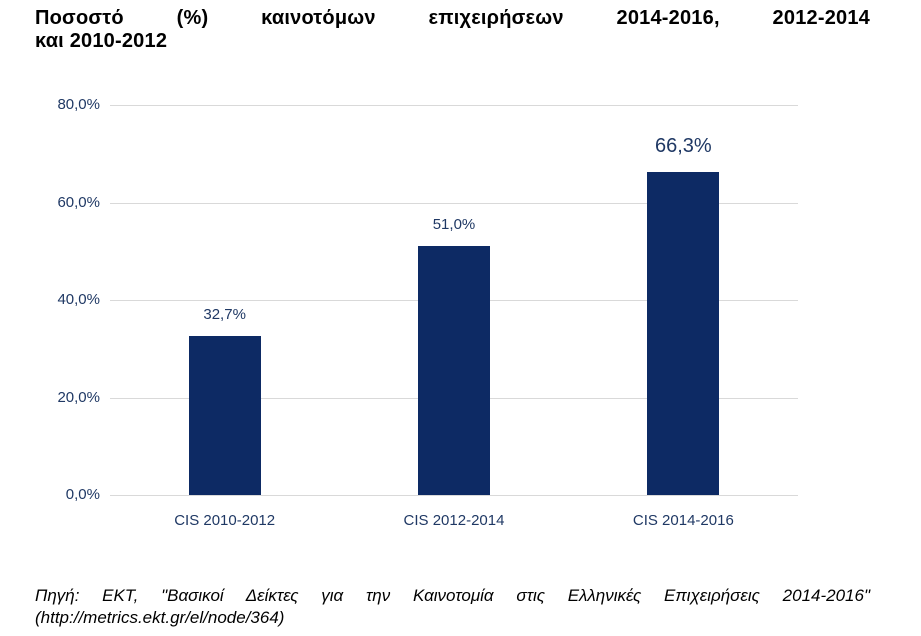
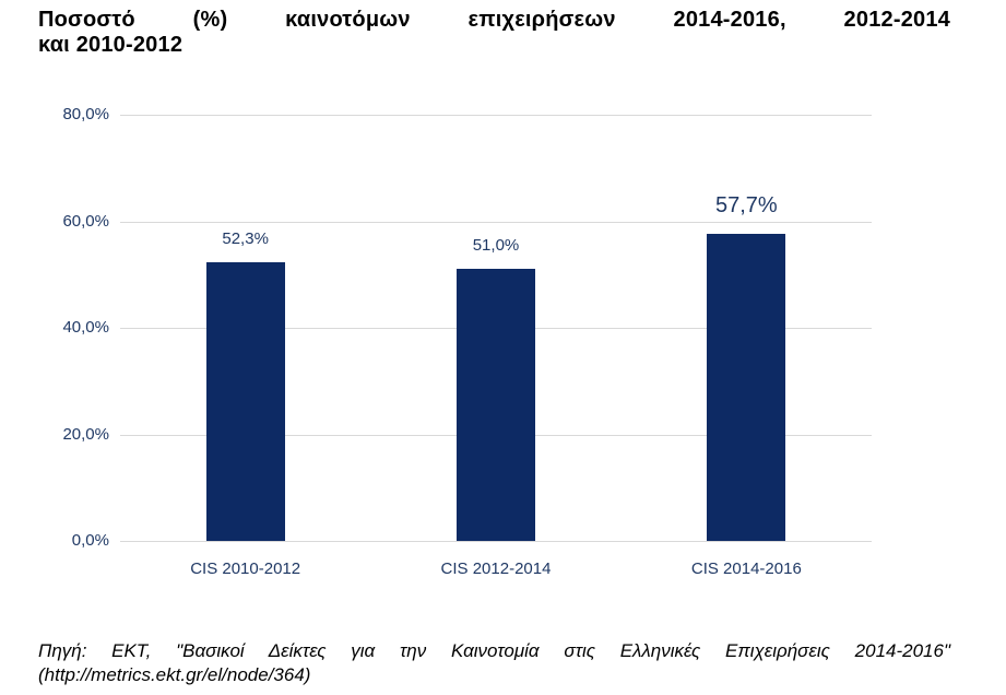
CIS 2010-2012: 32,7% -> 52,3%
CIS 2014-2016: 66,3% -> 57,7%
